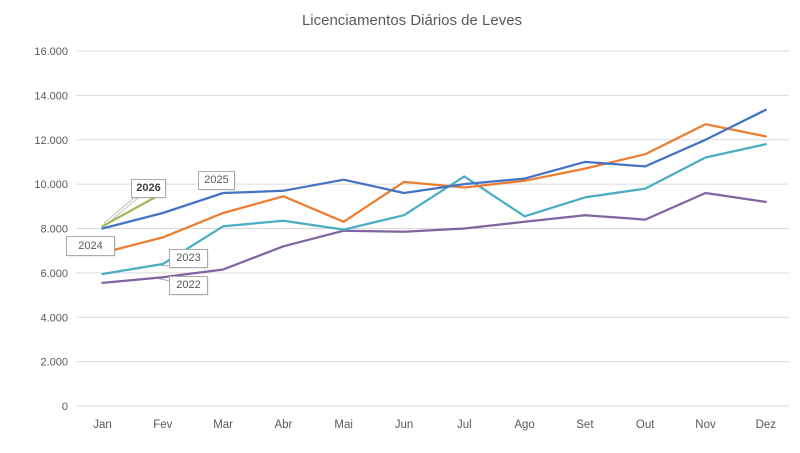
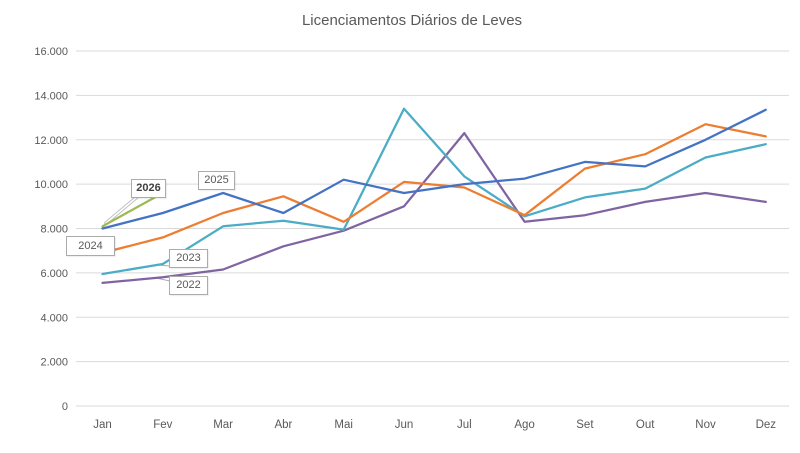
2025/Abr: 9700 -> 8700
2022/Jun: 7800 -> 9000
2023/Jun: 8600 -> 13400
2022/Jul: 8000 -> 12300
2024/Ago: 10200 -> 8600
2022/Out: 8400 -> 9200
